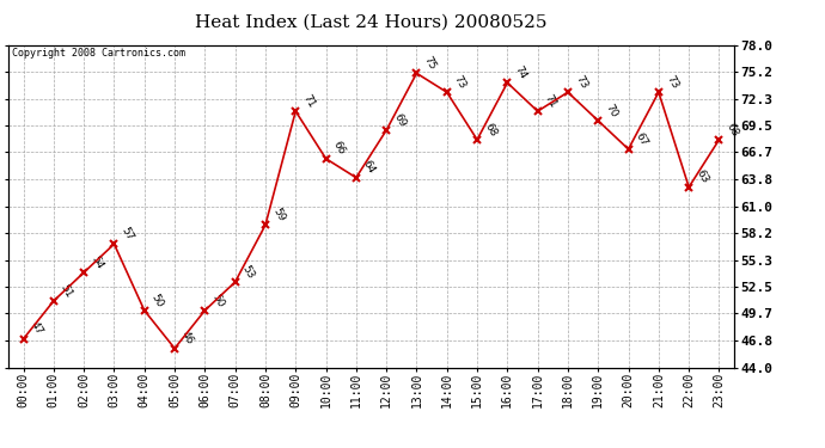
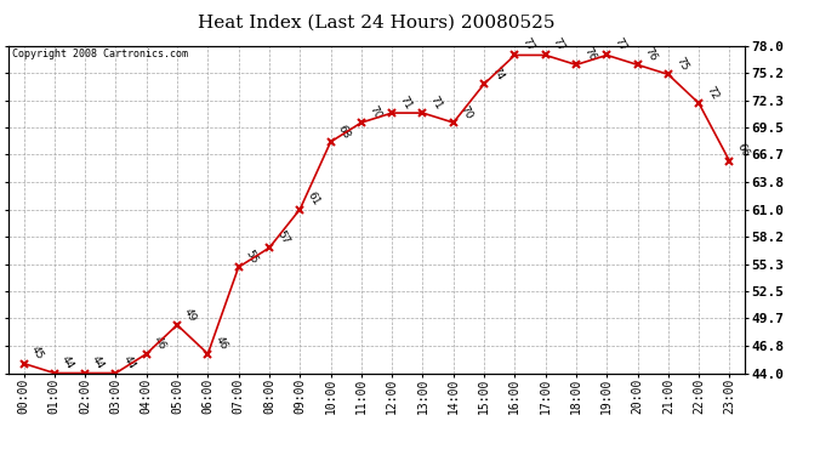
00:00: 47 -> 45
01:00: 51 -> 44
02:00: 54 -> 44
03:00: 57 -> 44
04:00: 50 -> 46
05:00: 46 -> 49
06:00: 50 -> 46
07:00: 53 -> 55
08:00: 59 -> 57
09:00: 71 -> 61
10:00: 66 -> 68
11:00: 64 -> 70
12:00: 69 -> 71
13:00: 75 -> 71
14:00: 73 -> 70
15:00: 68 -> 74
16:00: 74 -> 77
17:00: 71 -> 77
18:00: 73 -> 76
19:00: 70 -> 77
20:00: 67 -> 76
21:00: 73 -> 75
22:00: 63 -> 72
23:00: 68 -> 66
